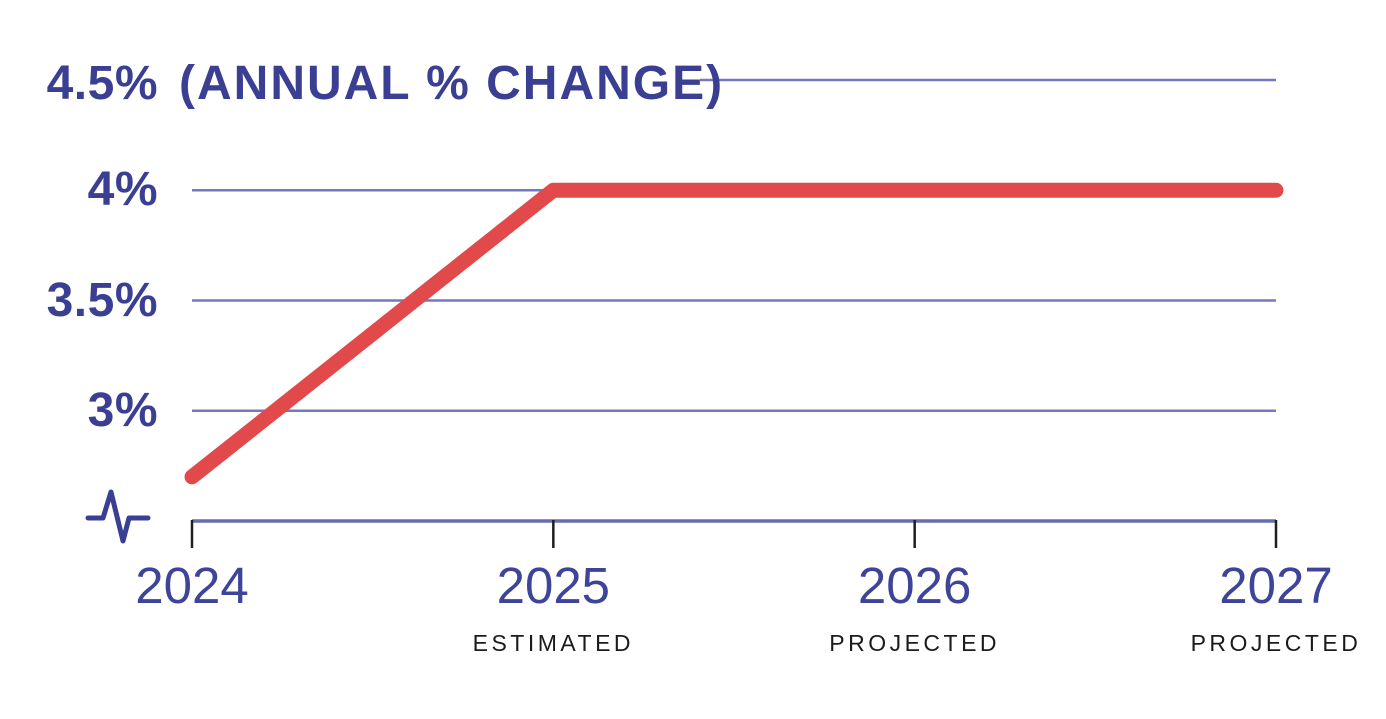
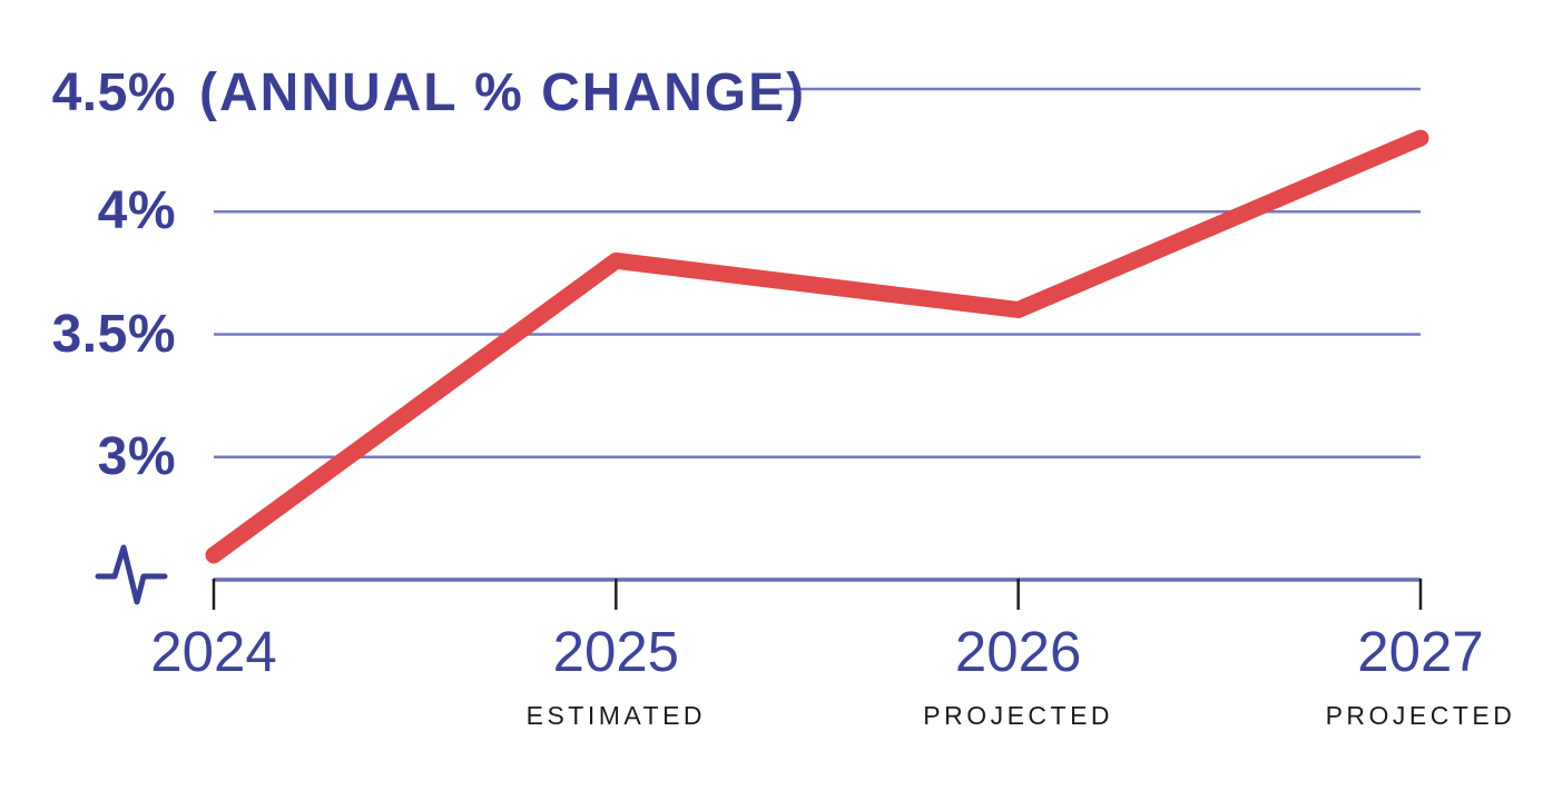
2024: 2.7% -> 2.6%
2025: 4.0% -> 3.8%
2026: 4.0% -> 3.6%
2027: 4.0% -> 4.3%
